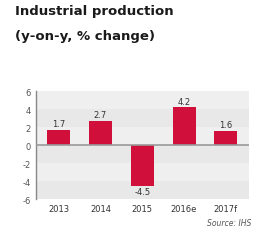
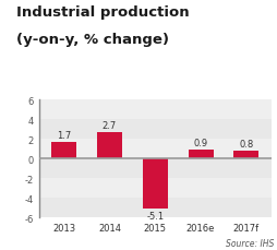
2015: -4.5 -> -5.1
2016e: 4.2 -> 0.9
2017f: 1.6 -> 0.8
